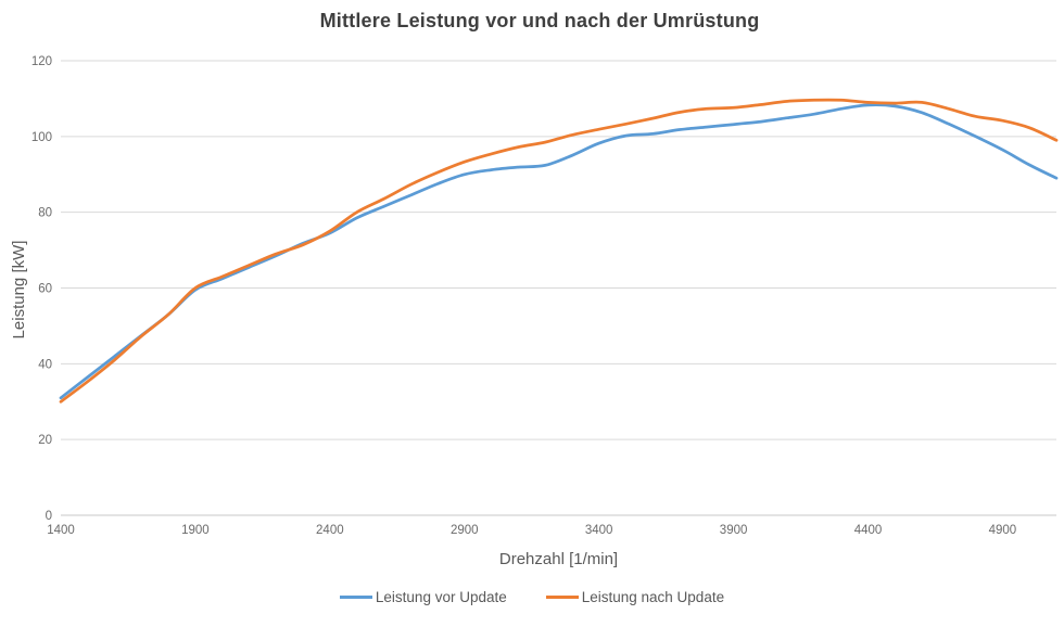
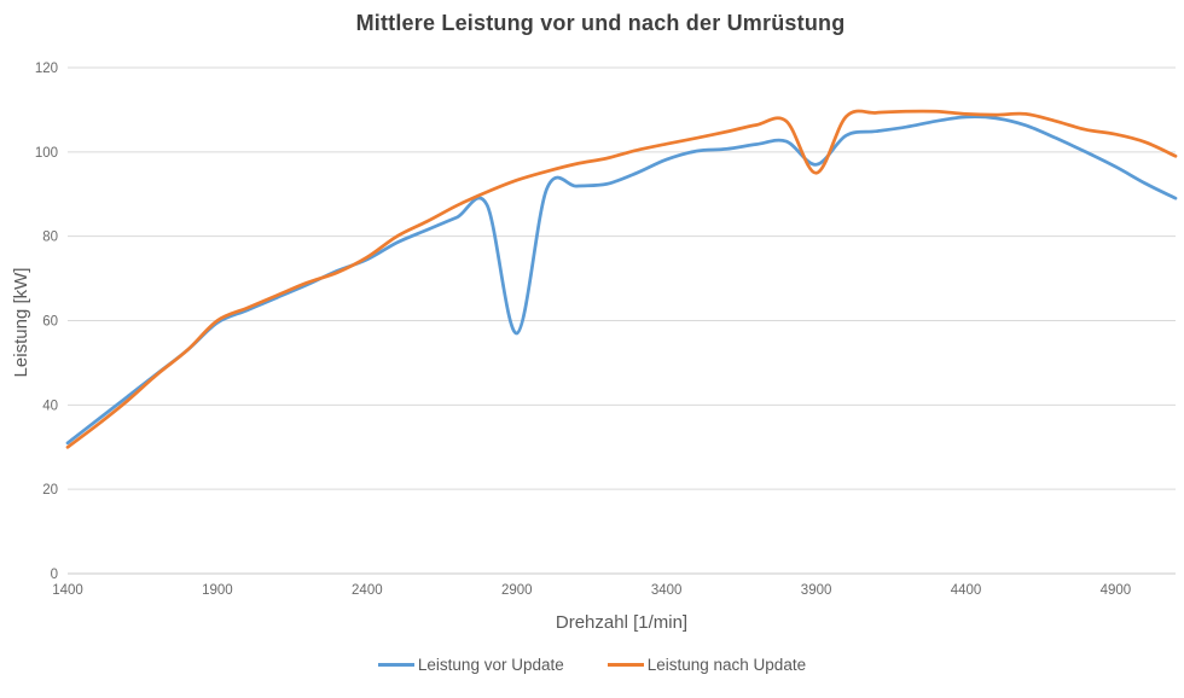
Leistung vor Update/2900: 90 -> 57
Leistung vor Update/3900: 103 -> 97
Leistung nach Update/3900: 108 -> 95
